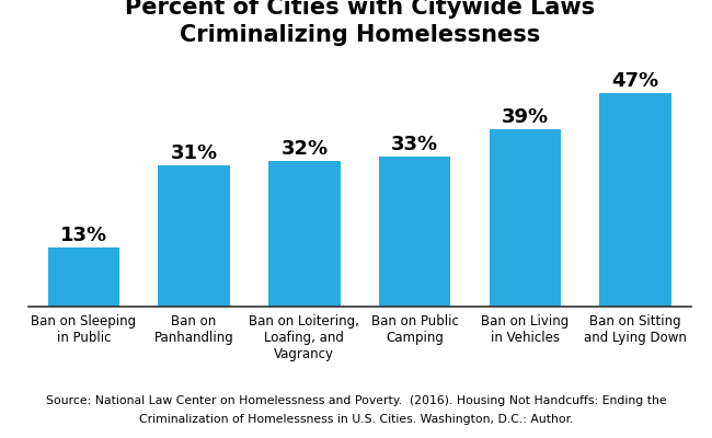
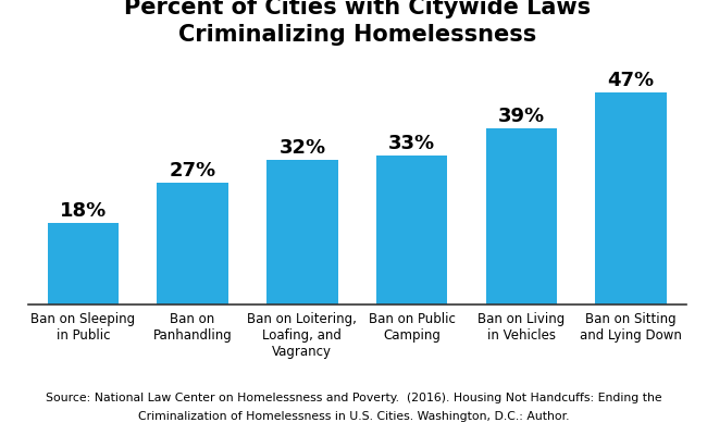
Ban on Sleeping in Public: 13% -> 18%
Ban on Panhandling: 31% -> 27%
